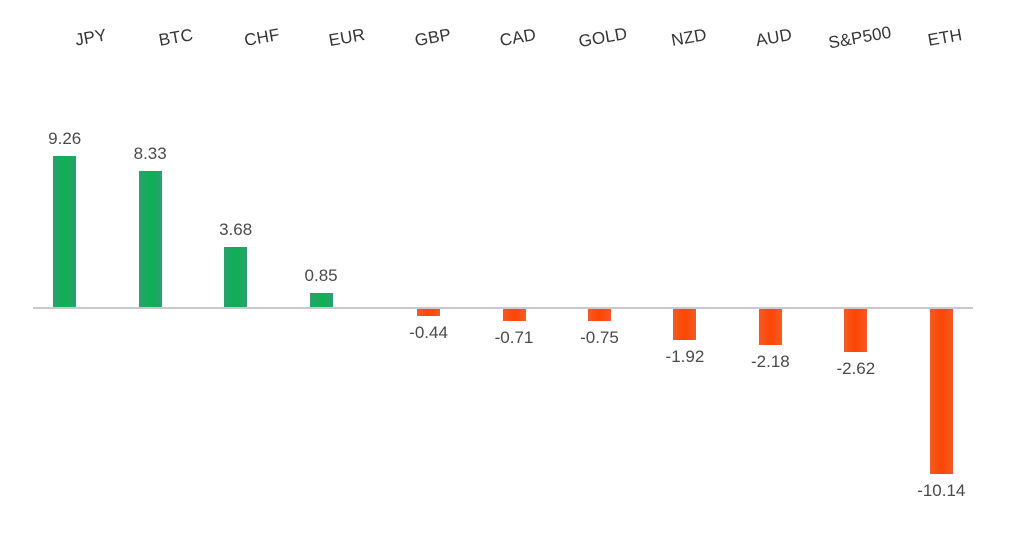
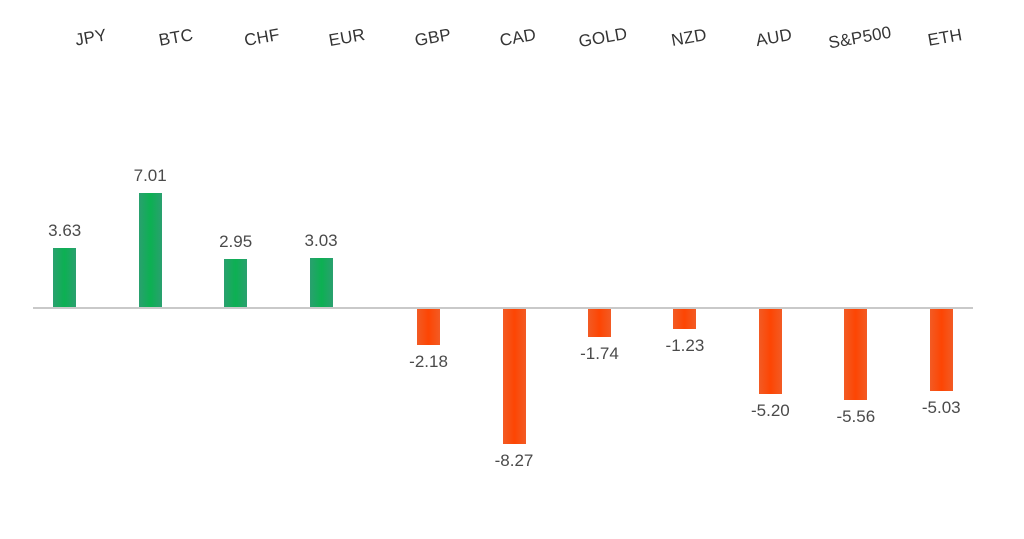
JPY: 9.26 -> 3.63
BTC: 8.33 -> 7.01
CHF: 3.68 -> 2.95
EUR: 0.85 -> 3.03
GBP: -0.44 -> -2.18
CAD: -0.71 -> -8.27
GOLD: -0.75 -> -1.74
NZD: -1.92 -> -1.23
AUD: -2.18 -> -5.20
S&P500: -2.62 -> -5.56
ETH: -10.14 -> -5.03
